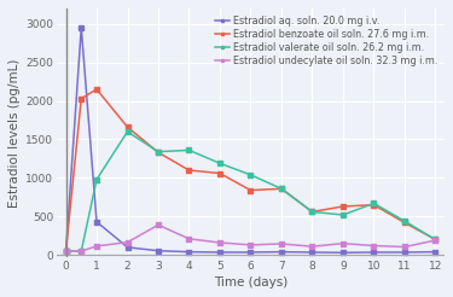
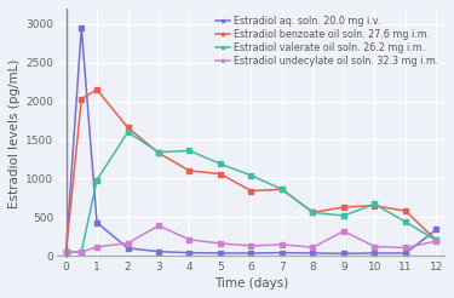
Estradiol undecylate oil soln. 32.3 mg i.m./9: 150 -> 320
Estradiol benzoate oil soln. 27.6 mg i.m./11: 420 -> 580
Estradiol aq. soln. 20.0 mg i.v./12: 40 -> 340
